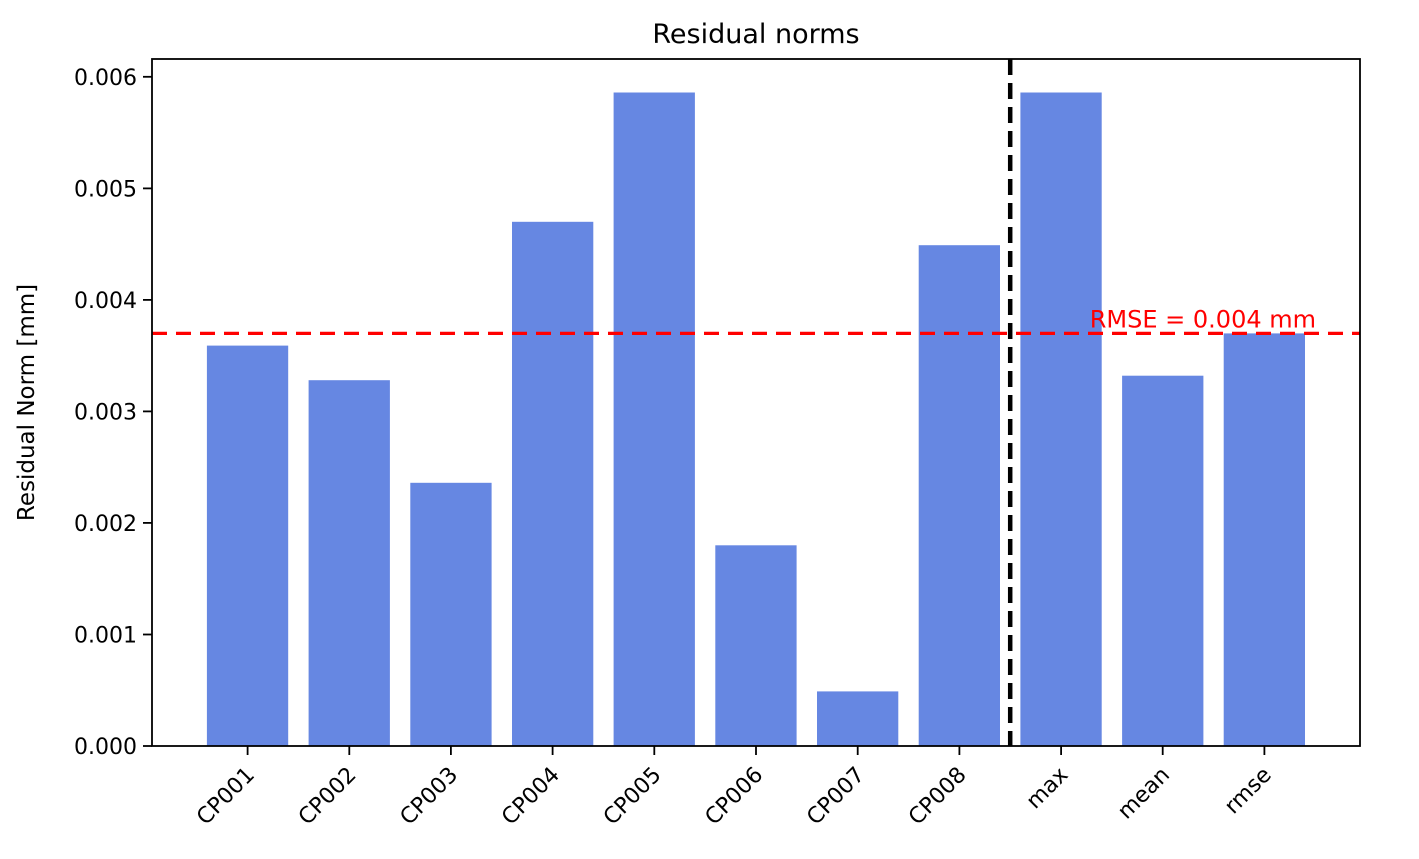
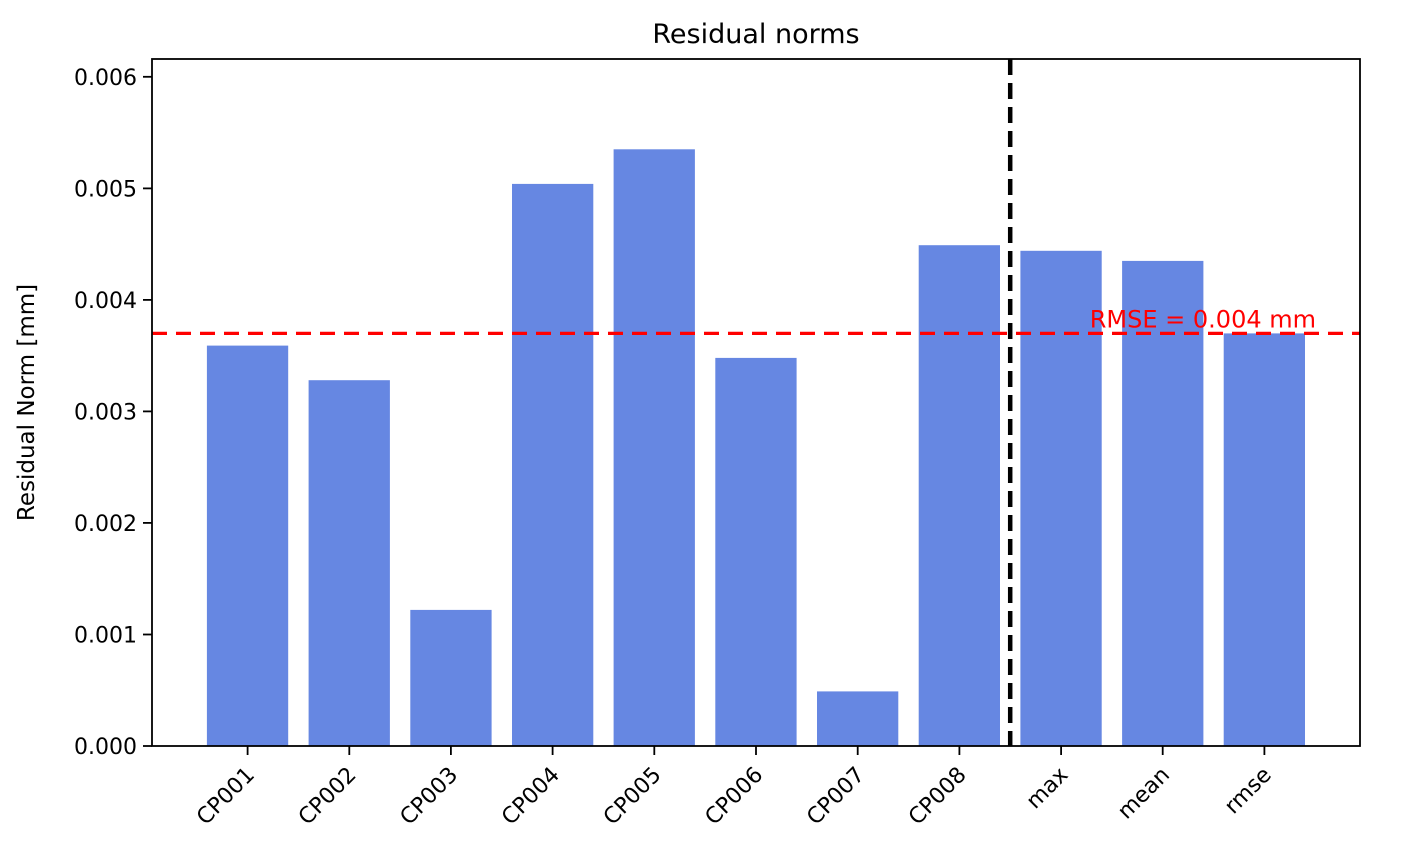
CP003: 0.00236 -> 0.00122
CP004: 0.00470 -> 0.00504
CP005: 0.00586 -> 0.00535
CP006: 0.00180 -> 0.00348
max: 0.00586 -> 0.00444
mean: 0.00332 -> 0.00435
